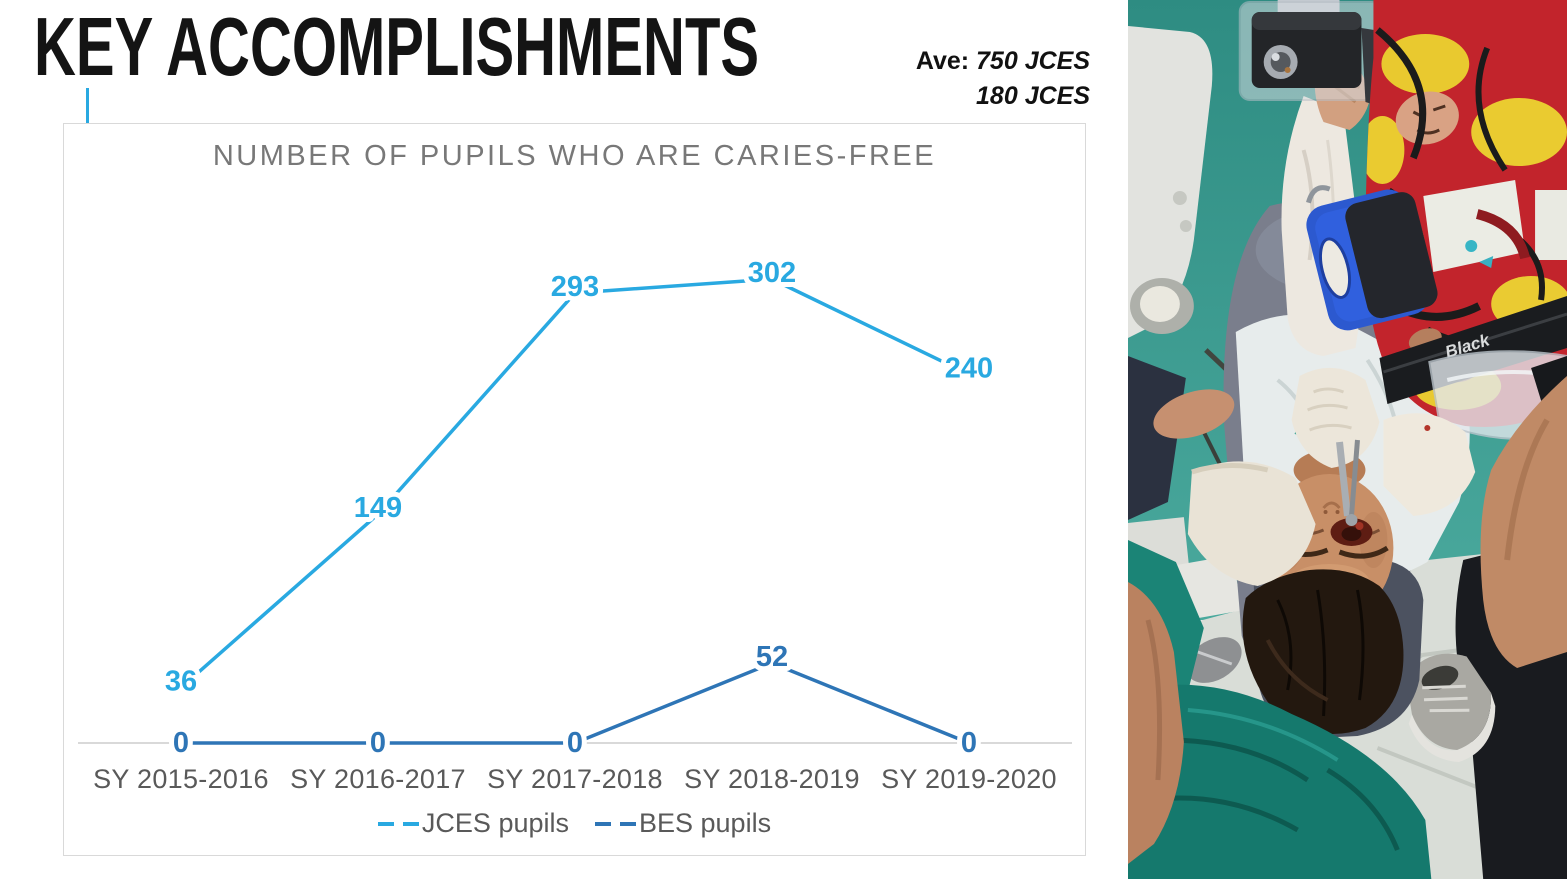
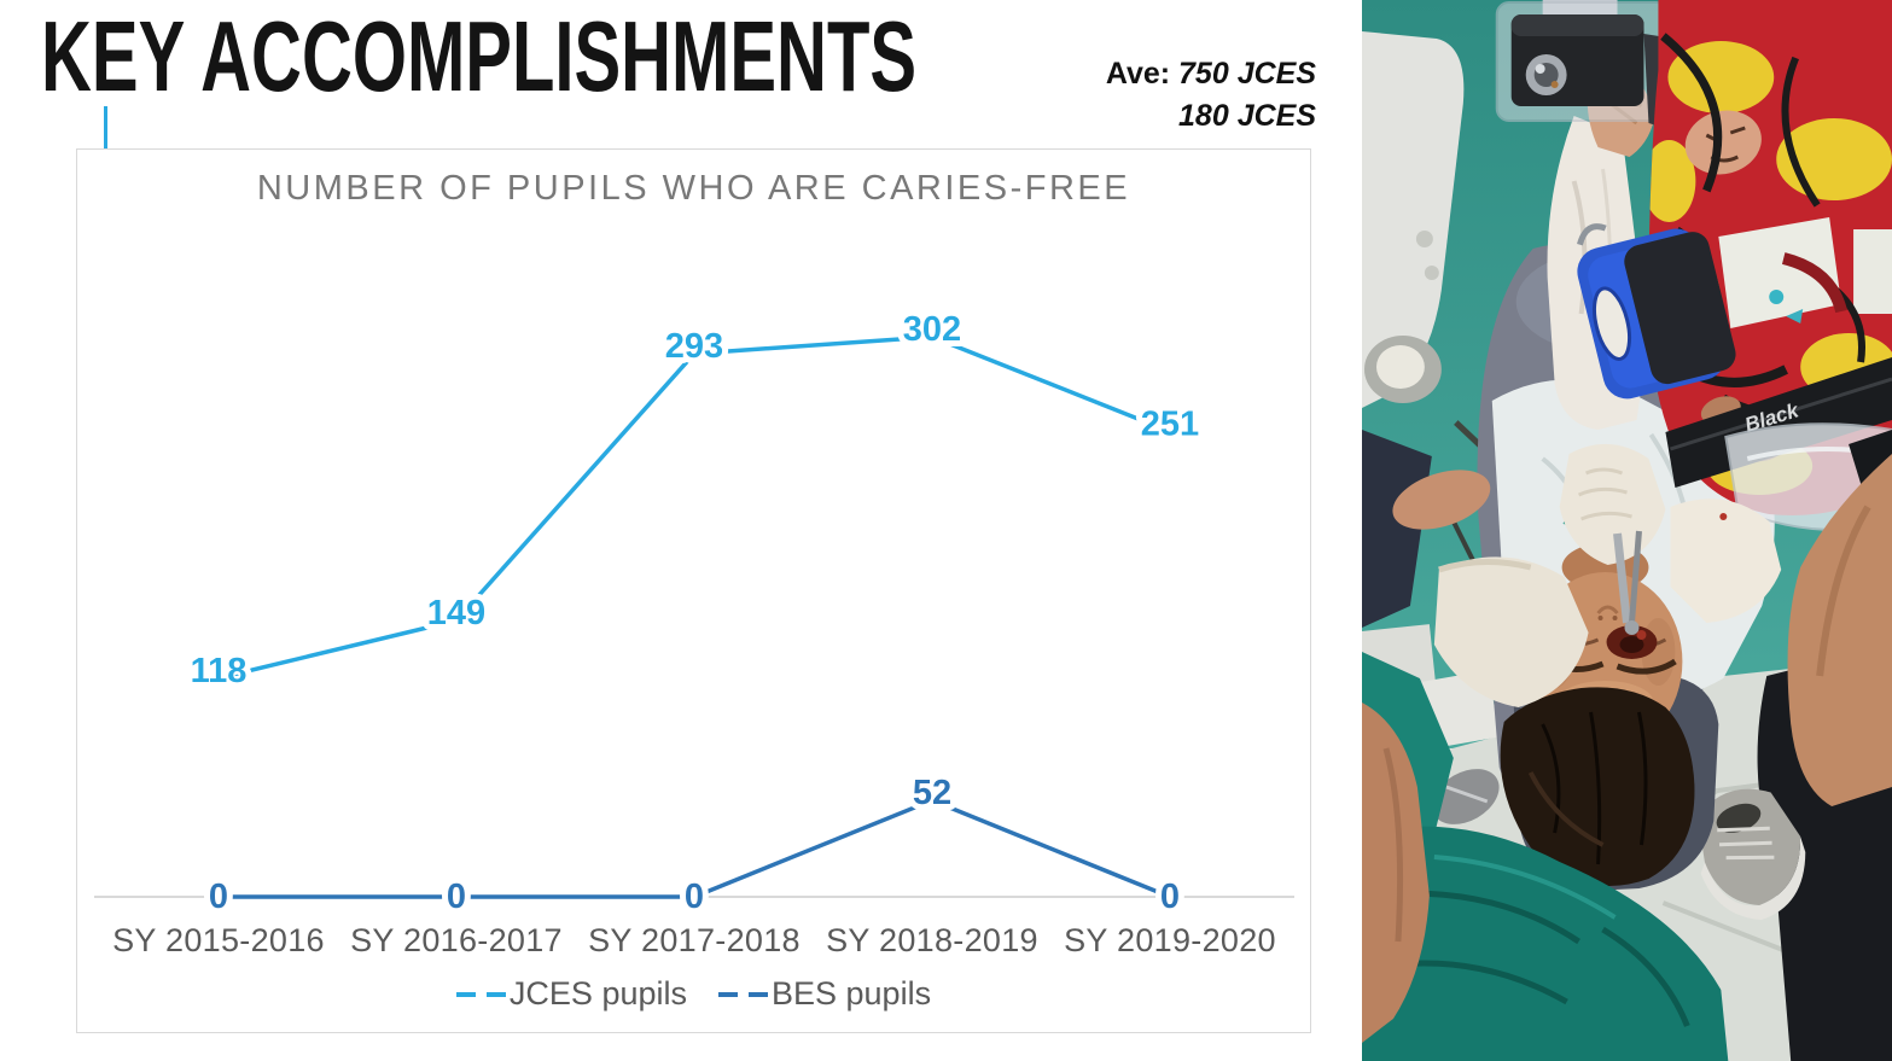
JCES pupils/SY 2015-2016: 36 -> 118
JCES pupils/SY 2019-2020: 240 -> 251
